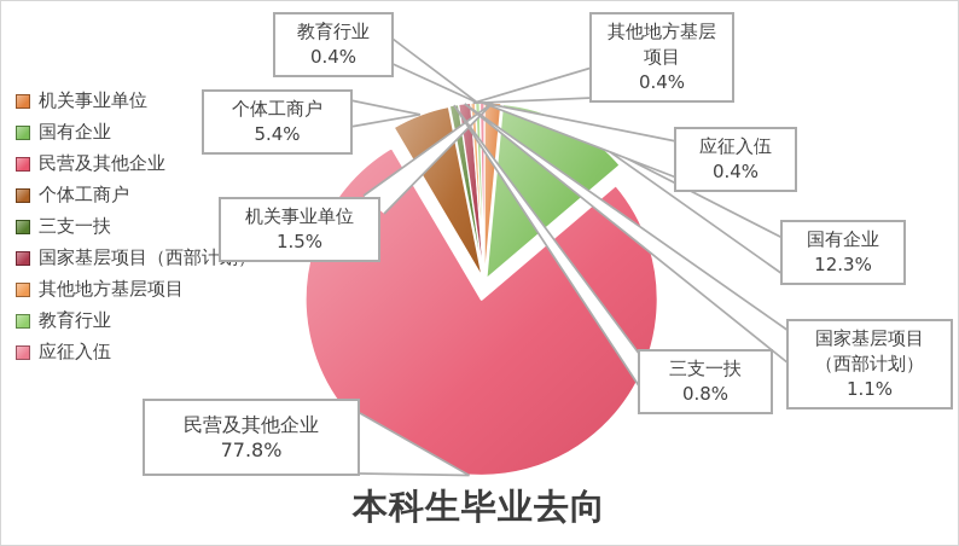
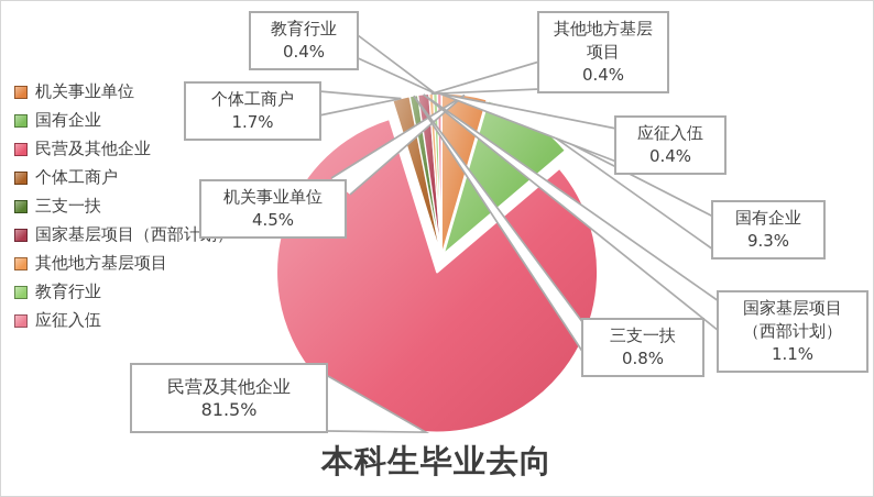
机关事业单位: 1.5% -> 4.5%
国有企业: 12.3% -> 9.3%
民营及其他企业: 77.8% -> 81.5%
个体工商户: 5.4% -> 1.7%
